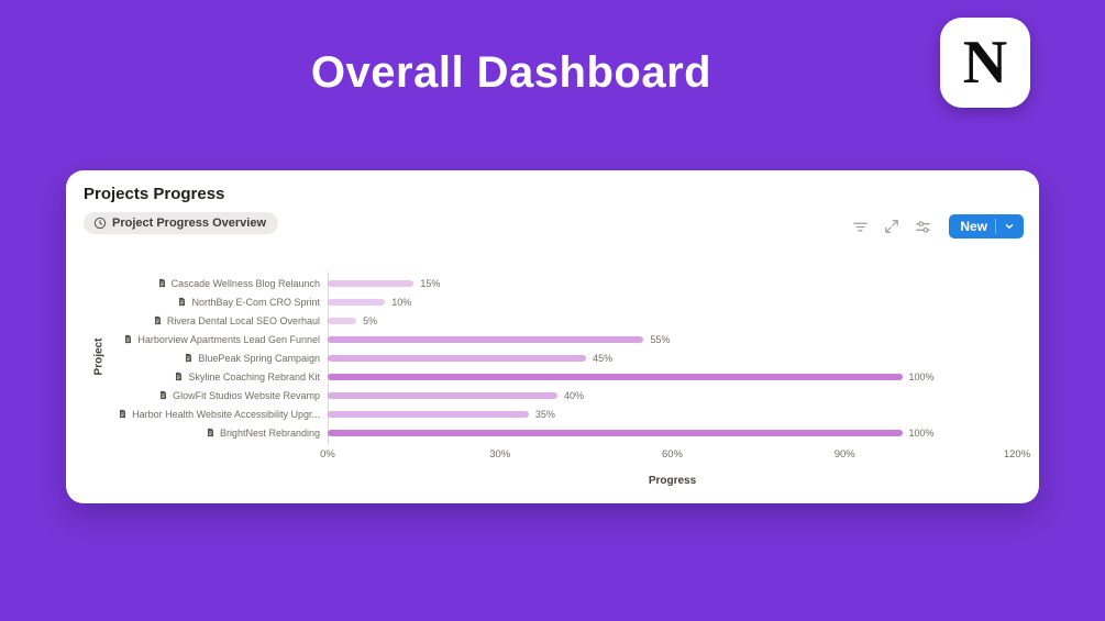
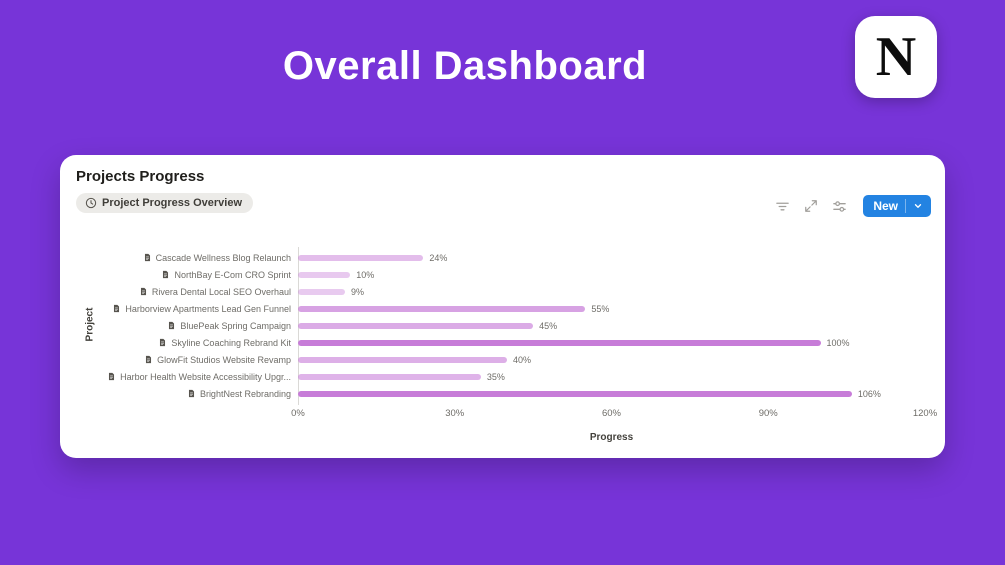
Cascade Wellness Blog Relaunch: 15% -> 24%
Rivera Dental Local SEO Overhaul: 5% -> 9%
BrightNest Rebranding: 100% -> 106%
